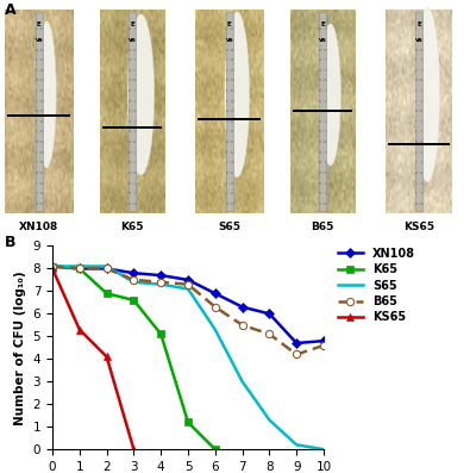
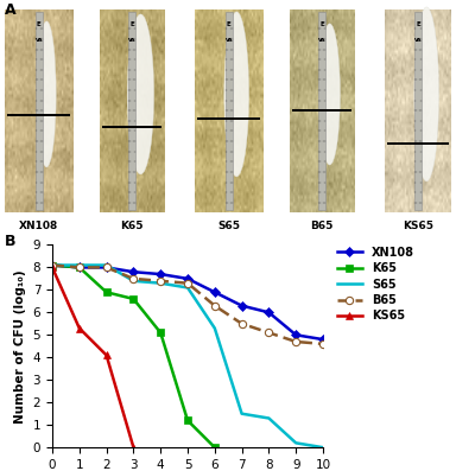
S65/7: 3.0 -> 1.5
XN108/9: 4.7 -> 5.0
B65/9: 4.2 -> 4.7
